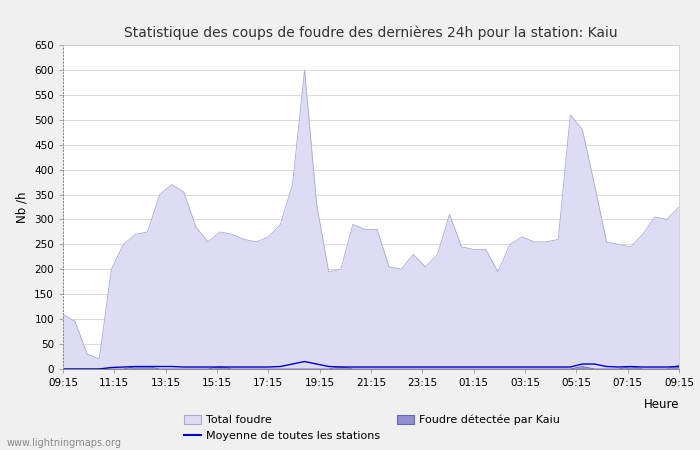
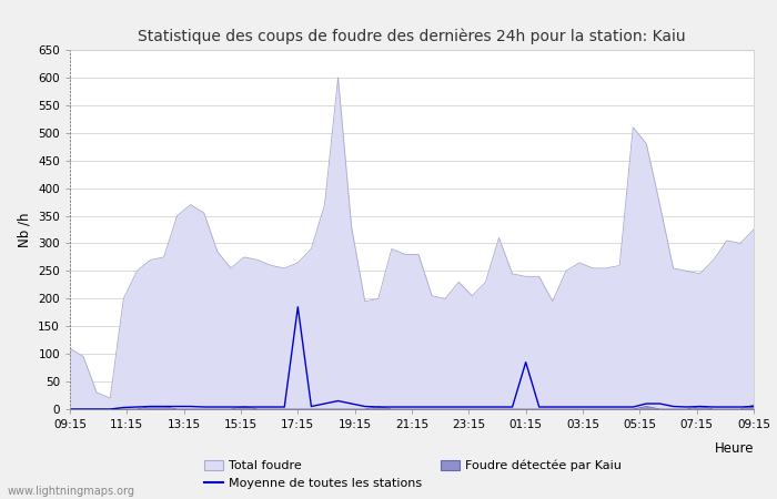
Moyenne de toutes les stations/17:15: 4 -> 185
Moyenne de toutes les stations/01:15: 4 -> 85
